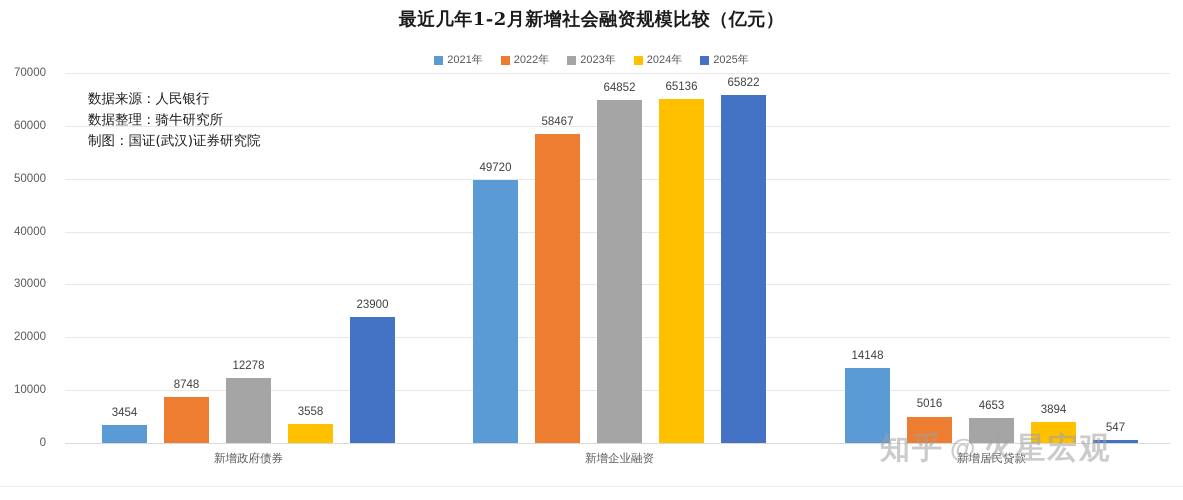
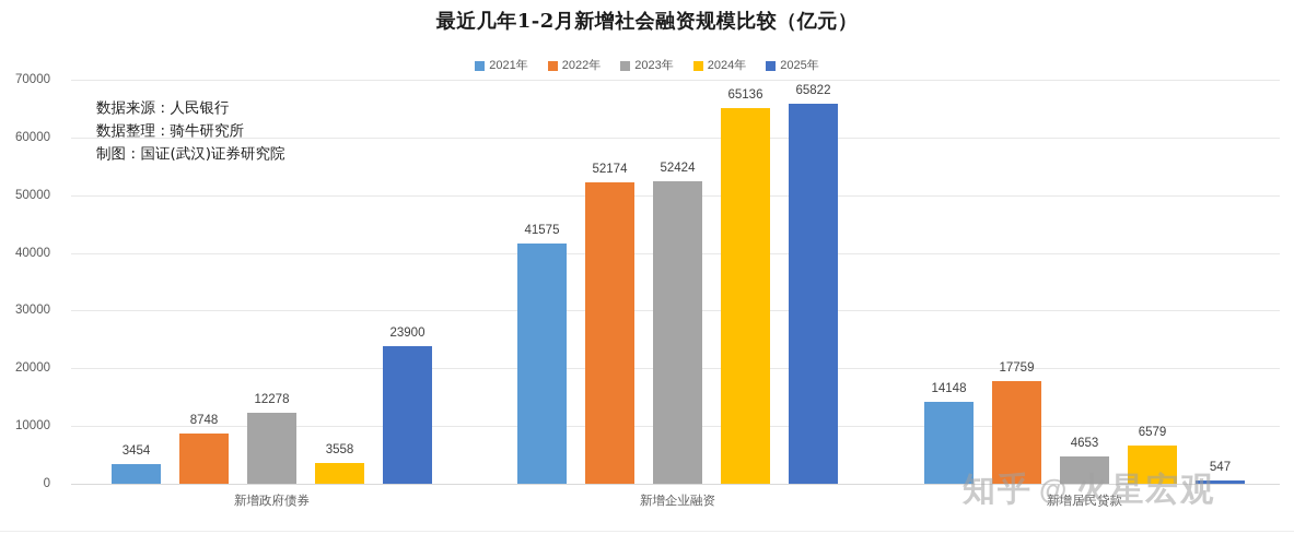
2021年/新增企业融资: 49720 -> 41575
2022年/新增企业融资: 58467 -> 52174
2023年/新增企业融资: 64852 -> 52424
2022年/新增居民贷款: 5016 -> 17759
2024年/新增居民贷款: 3894 -> 6579
